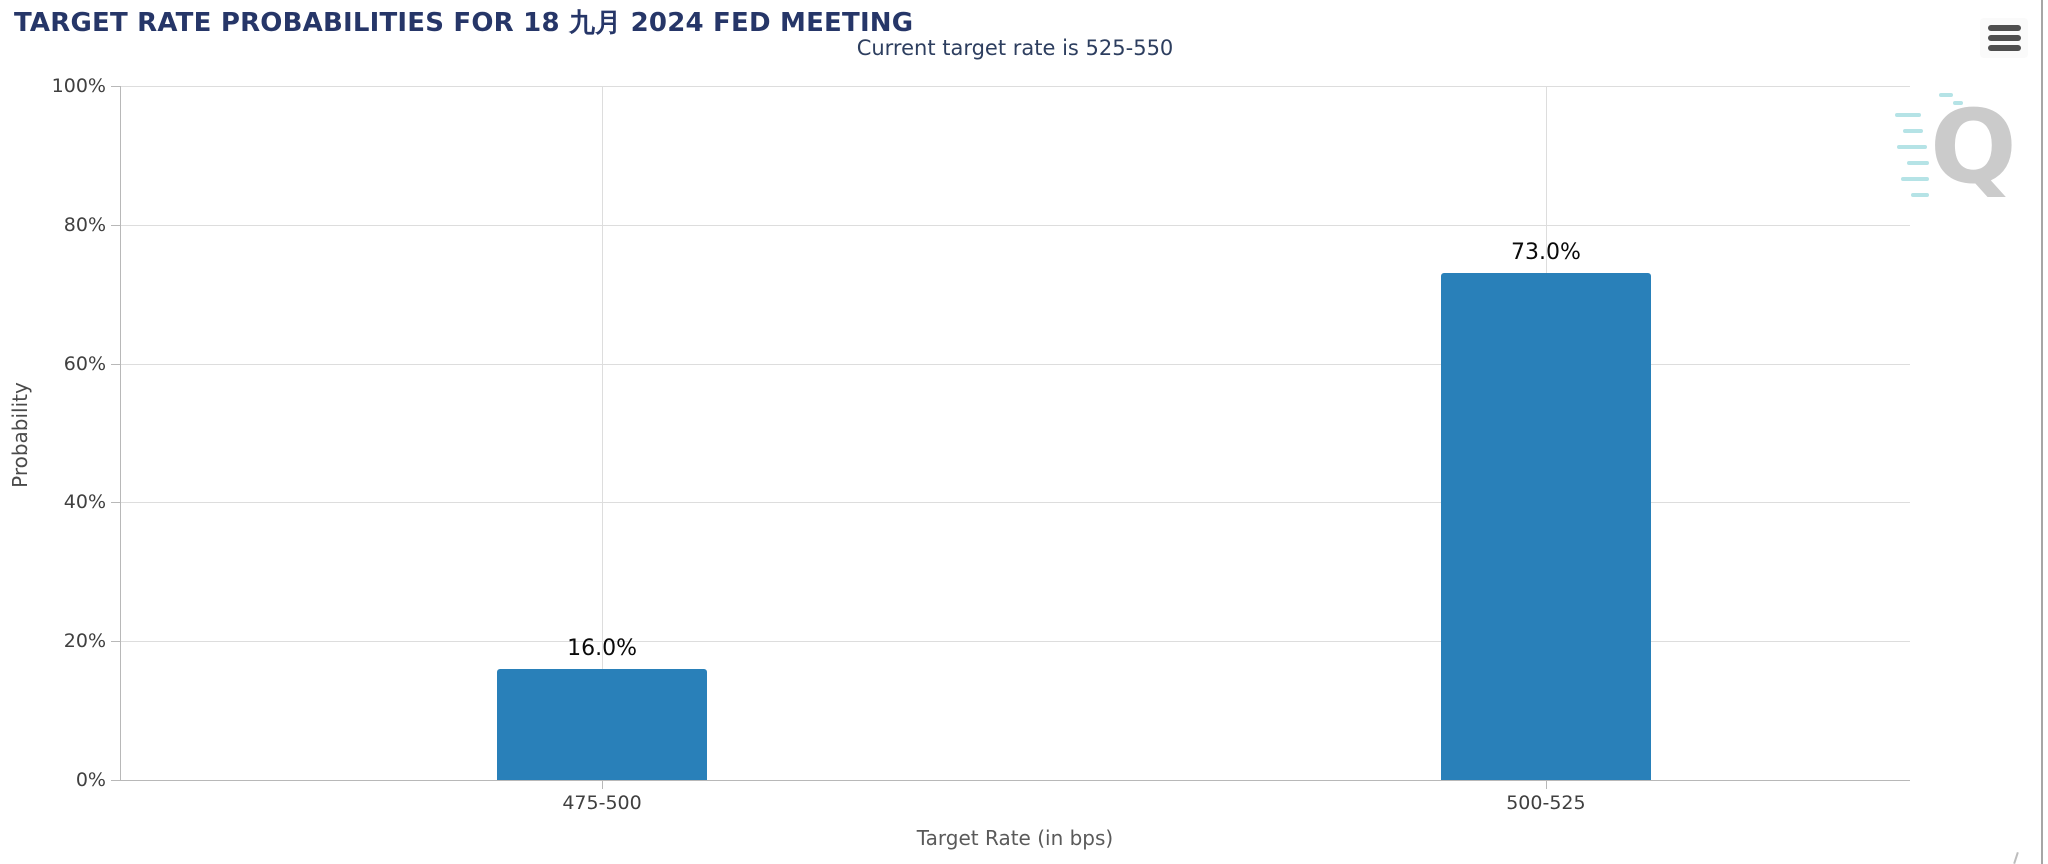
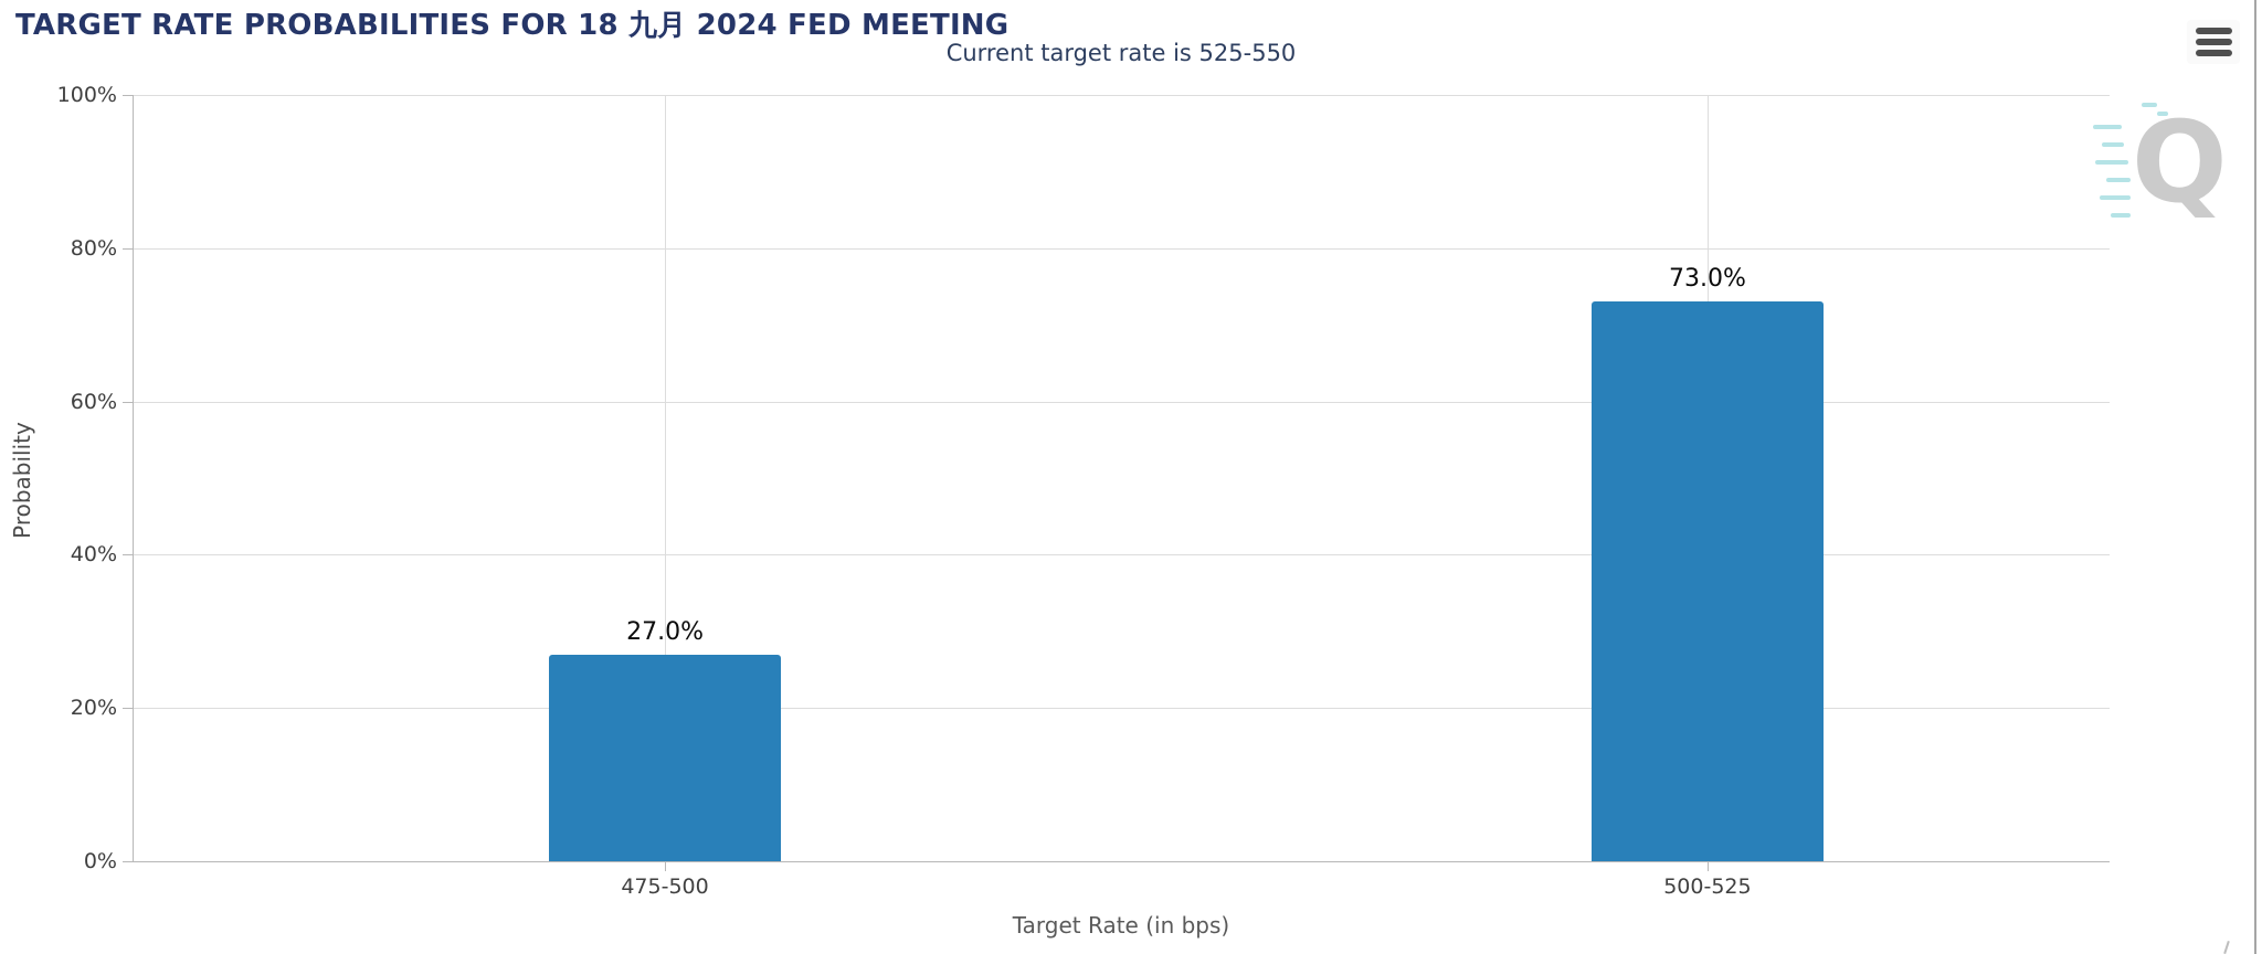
475-500: 16.0% -> 27.0%
